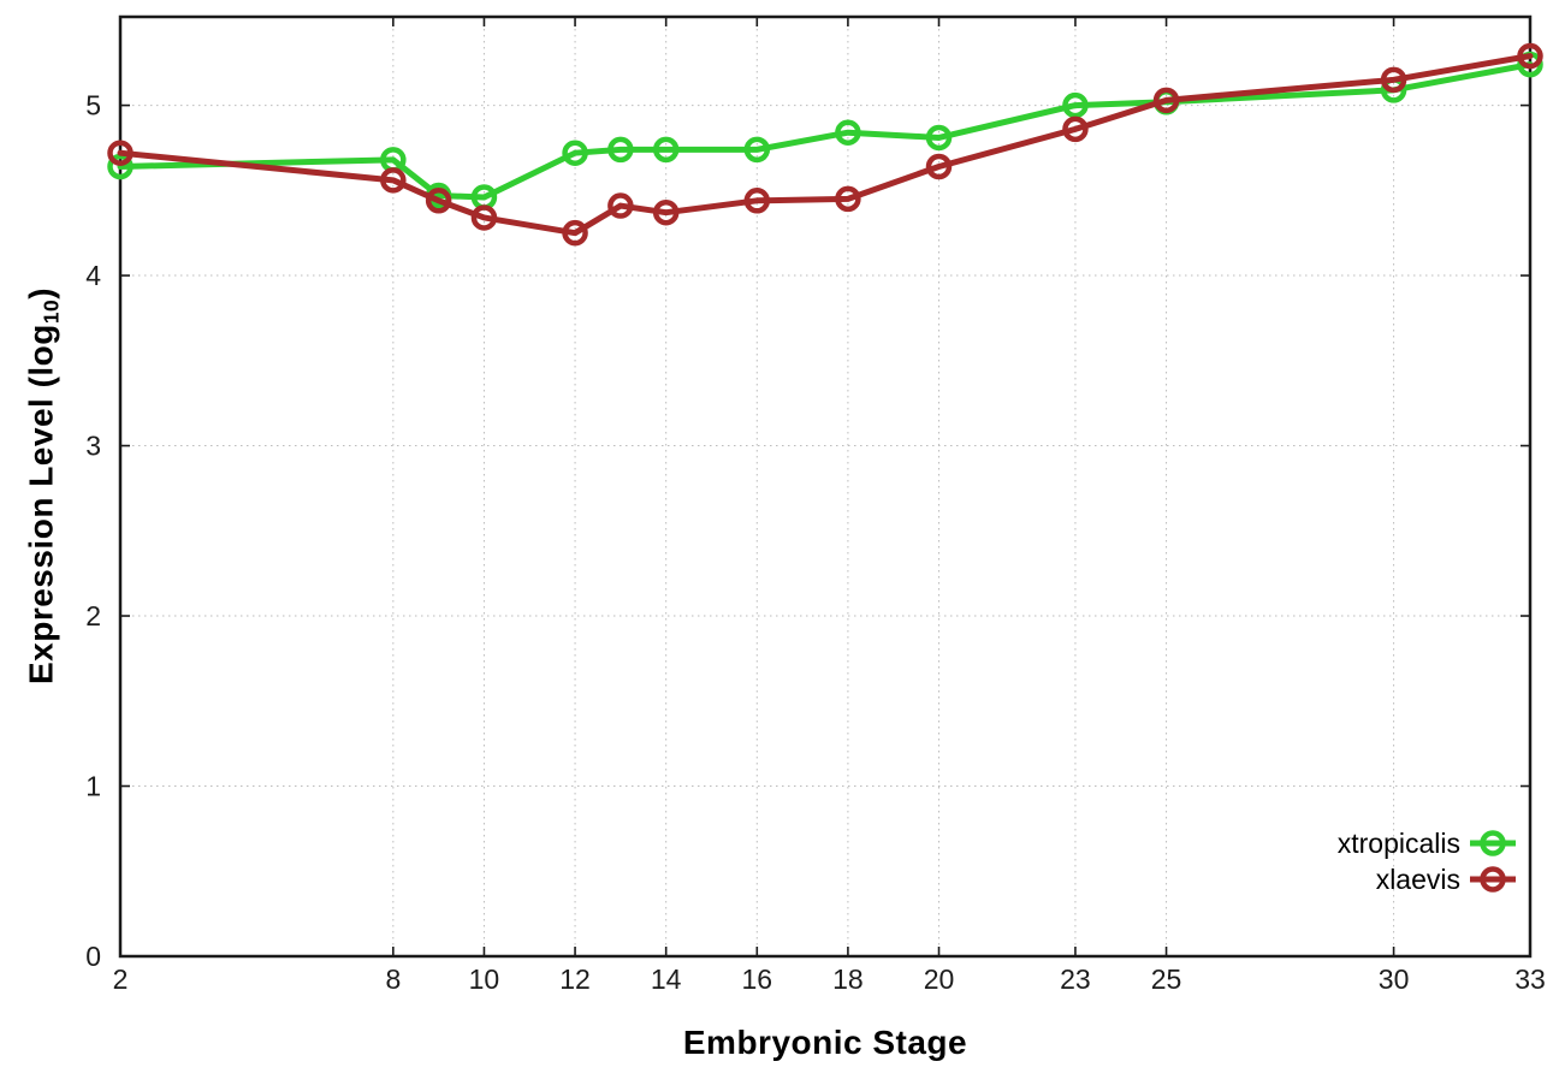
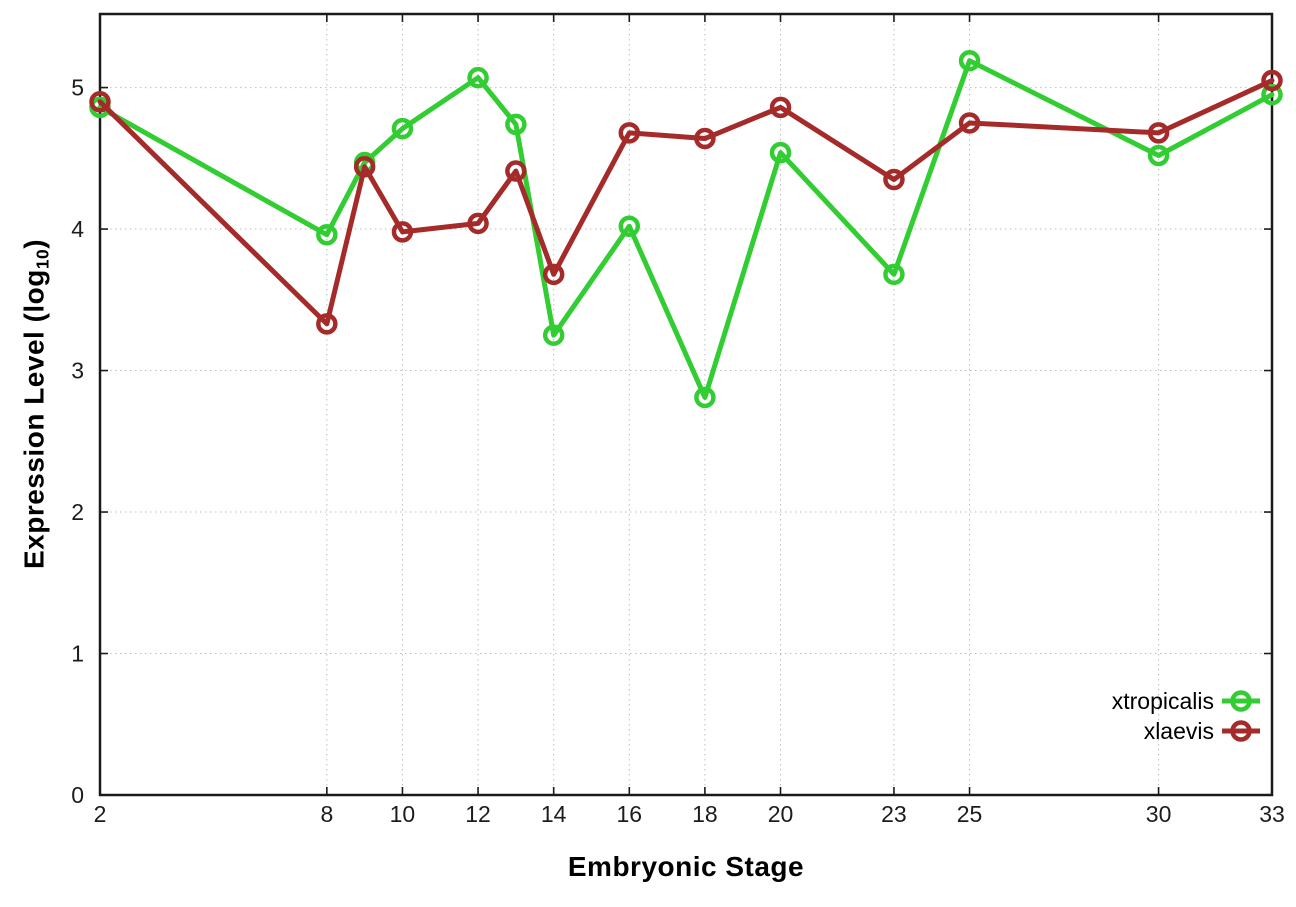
xtropicalis/2: 4.64 -> 4.86
xlaevis/2: 4.72 -> 4.90
xtropicalis/8: 4.68 -> 3.96
xlaevis/8: 4.56 -> 3.33
xtropicalis/10: 4.46 -> 4.71
xlaevis/10: 4.34 -> 3.98
xtropicalis/12: 4.72 -> 5.07
xlaevis/12: 4.25 -> 4.04
xtropicalis/14: 4.74 -> 3.25
xlaevis/14: 4.37 -> 3.68
xtropicalis/16: 4.74 -> 4.02
xlaevis/16: 4.44 -> 4.68
xtropicalis/18: 4.84 -> 2.81
xlaevis/18: 4.45 -> 4.64
xtropicalis/20: 4.81 -> 4.54
xlaevis/20: 4.64 -> 4.86
xtropicalis/23: 5.00 -> 3.68
xlaevis/23: 4.86 -> 4.35
xtropicalis/25: 5.02 -> 5.19
xlaevis/25: 5.03 -> 4.75
xtropicalis/30: 5.09 -> 4.52
xlaevis/30: 5.15 -> 4.68
xtropicalis/33: 5.24 -> 4.95
xlaevis/33: 5.29 -> 5.05
